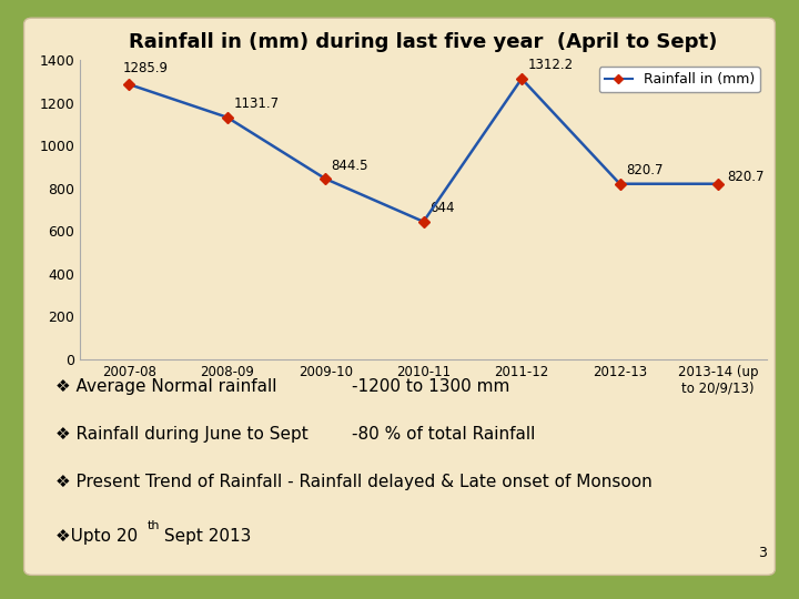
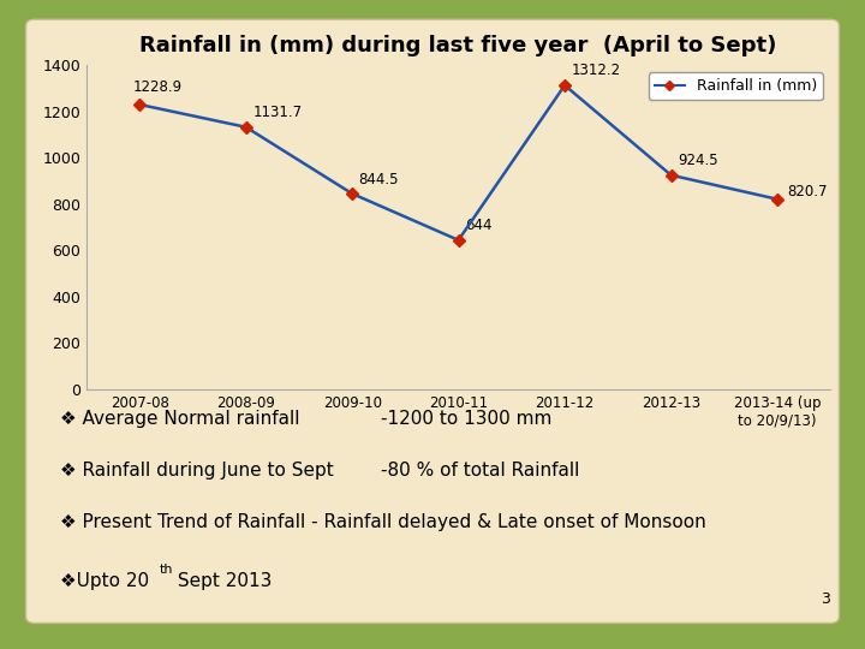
2007-08: 1285.9 -> 1228.9
2012-13: 820.7 -> 924.5
